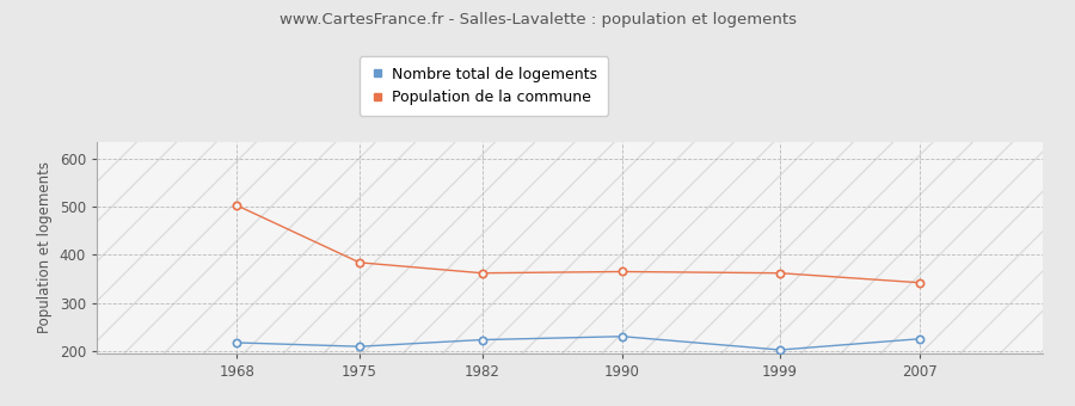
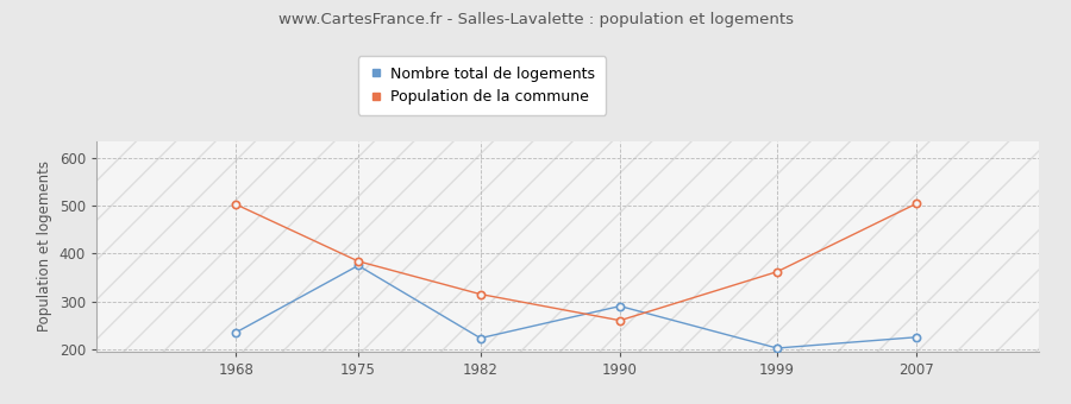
Nombre total de logements/1968: 217 -> 235
Nombre total de logements/1975: 209 -> 375
Population de la commune/1982: 362 -> 315
Nombre total de logements/1990: 230 -> 290
Population de la commune/1990: 365 -> 260
Population de la commune/2007: 342 -> 505
